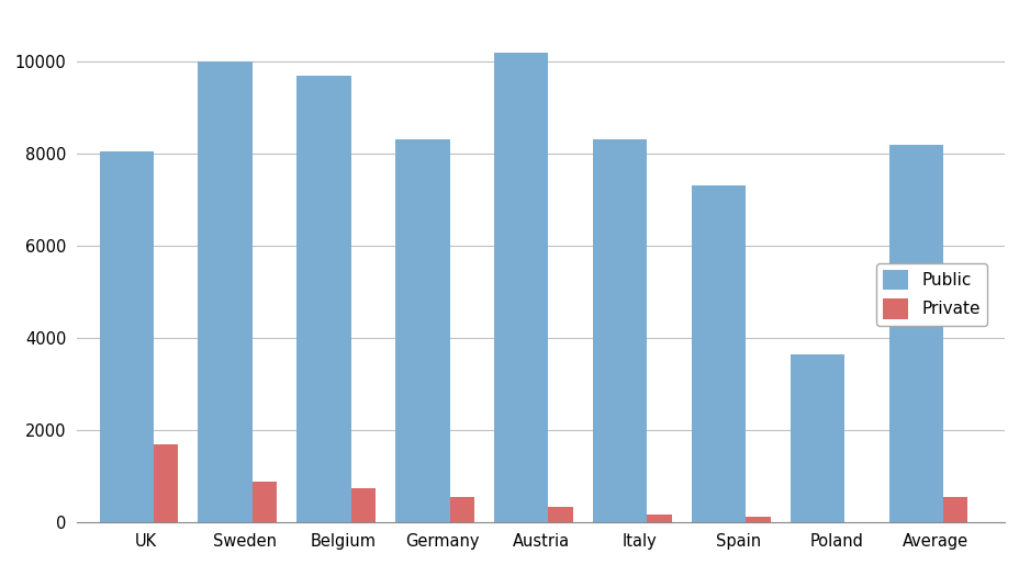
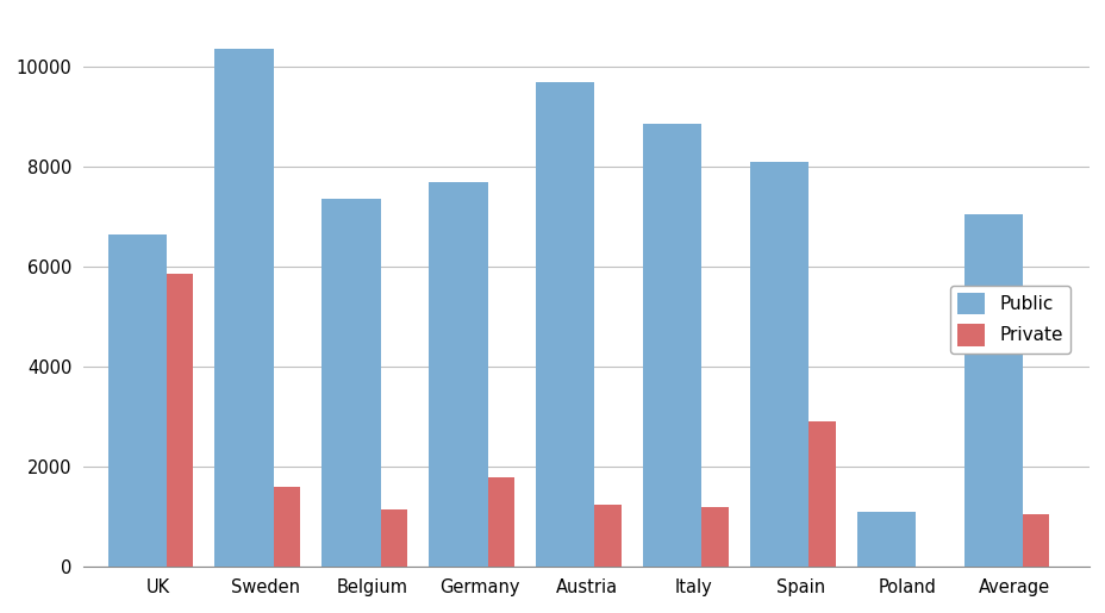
Public/UK: 8050 -> 6650
Private/UK: 1700 -> 5850
Public/Sweden: 10000 -> 10350
Private/Sweden: 900 -> 1600
Public/Belgium: 9700 -> 7350
Private/Belgium: 750 -> 1150
Public/Germany: 8300 -> 7700
Private/Germany: 550 -> 1800
Public/Austria: 10200 -> 9700
Private/Austria: 350 -> 1250
Public/Italy: 8300 -> 8850
Private/Italy: 180 -> 1200
Public/Spain: 7300 -> 8100
Private/Spain: 130 -> 2900
Public/Poland: 3650 -> 1100
Public/Average: 8200 -> 7050
Private/Average: 550 -> 1050
